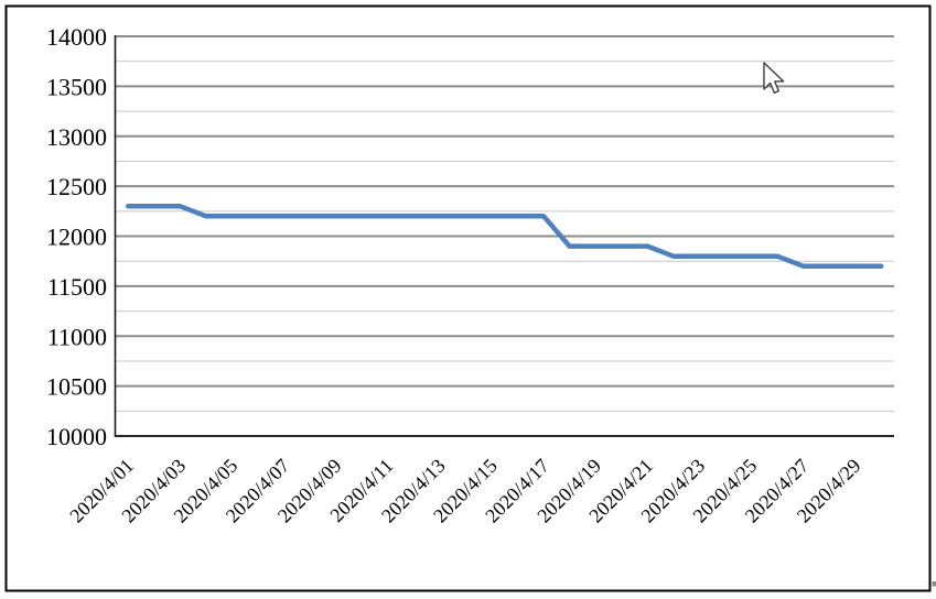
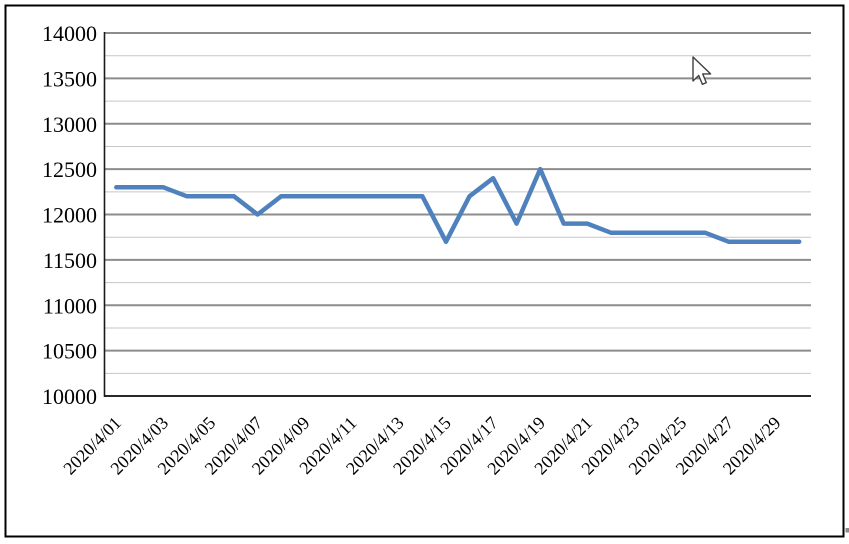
2020/4/07: 12200 -> 12000
2020/4/15: 12200 -> 11700
2020/4/17: 12200 -> 12400
2020/4/19: 11900 -> 12500
